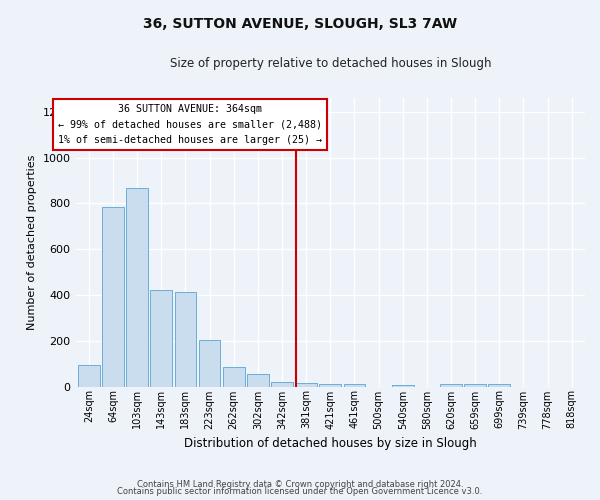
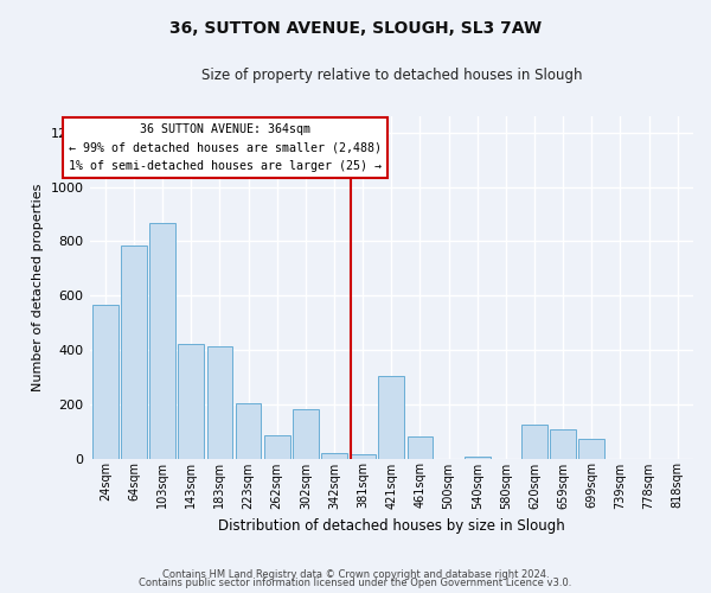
24sqm: 93 -> 565
302sqm: 53 -> 180
421sqm: 10 -> 305
461sqm: 10 -> 80
620sqm: 12 -> 125
659sqm: 12 -> 105
699sqm: 12 -> 70
